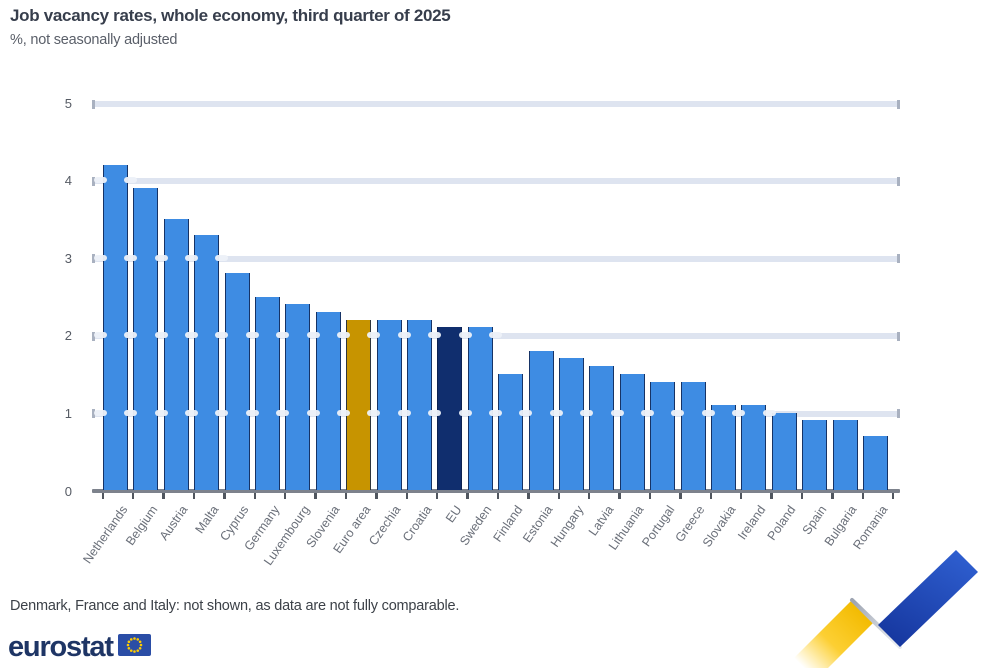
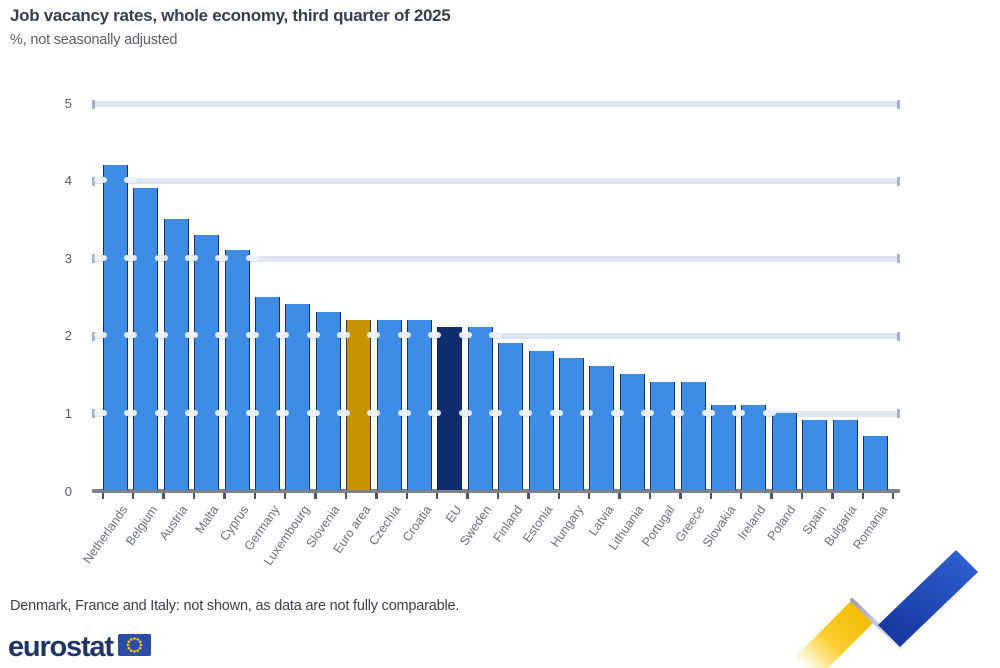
Cyprus: 2.8 -> 3.1
Finland: 1.5 -> 1.9
